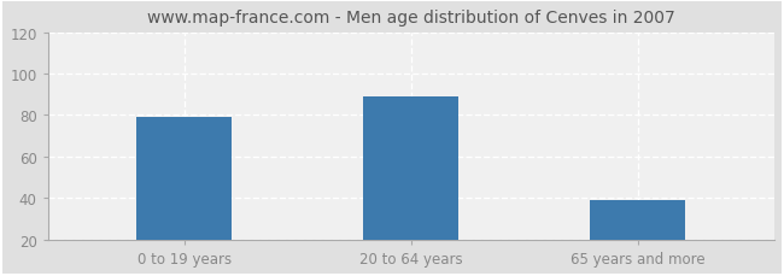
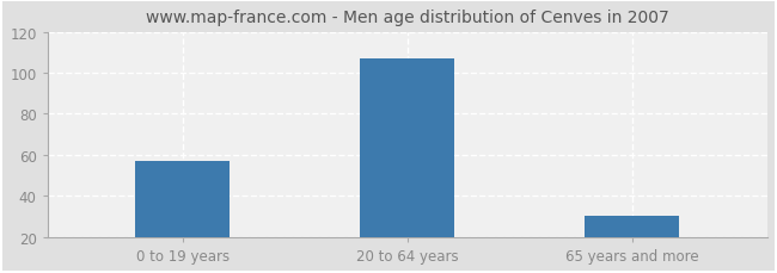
0 to 19 years: 79 -> 57
20 to 64 years: 89 -> 107
65 years and more: 39 -> 30
